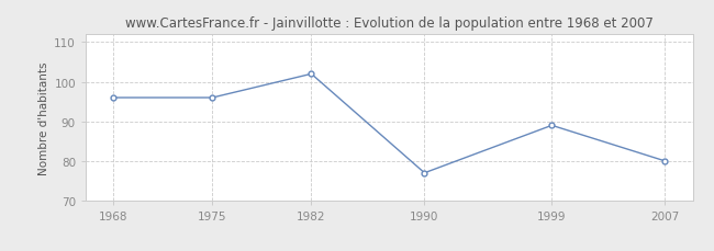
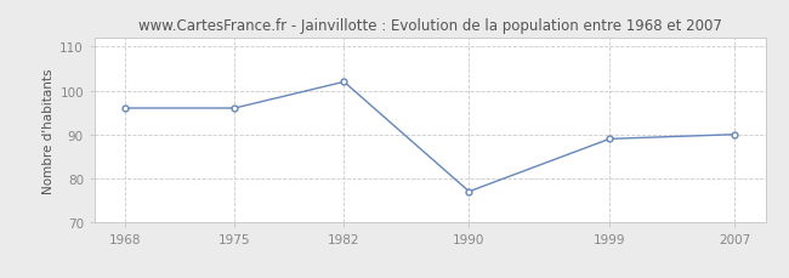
2007: 80 -> 90
